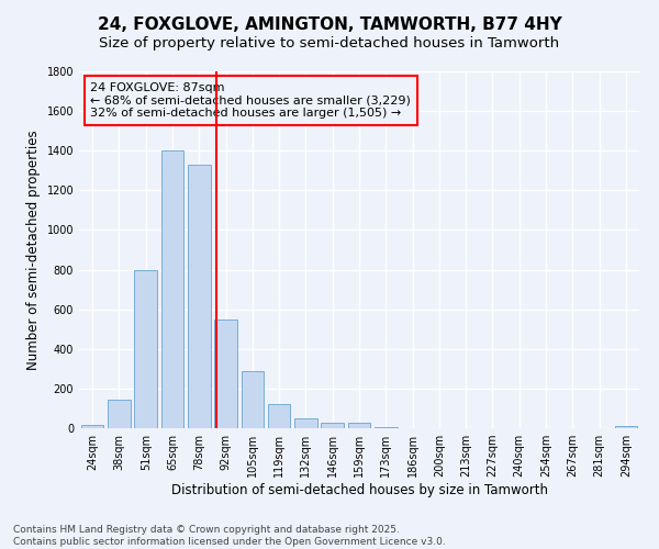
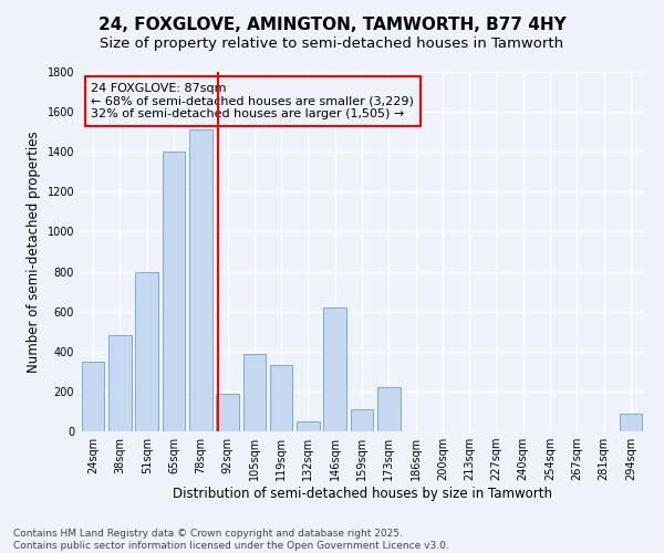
24sqm: 20 -> 350
38sqm: 140 -> 480
78sqm: 1330 -> 1510
92sqm: 550 -> 190
105sqm: 290 -> 390
119sqm: 120 -> 330
146sqm: 20 -> 620
159sqm: 20 -> 110
173sqm: 0 -> 220
294sqm: 10 -> 90
